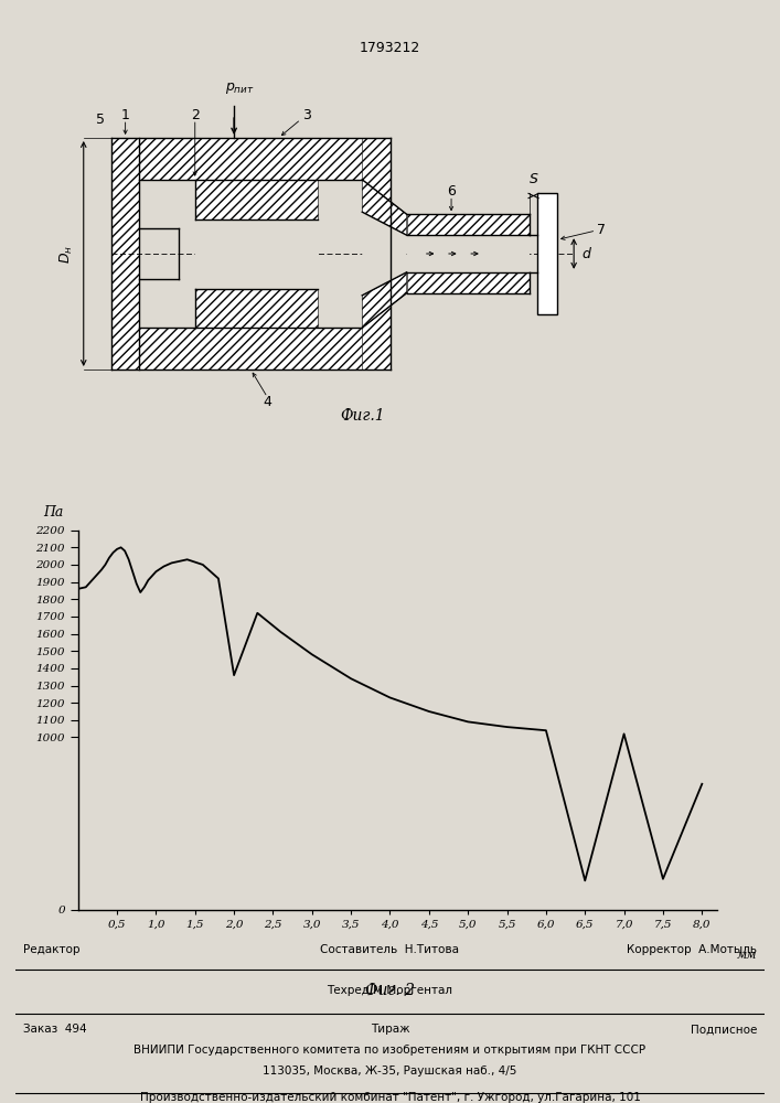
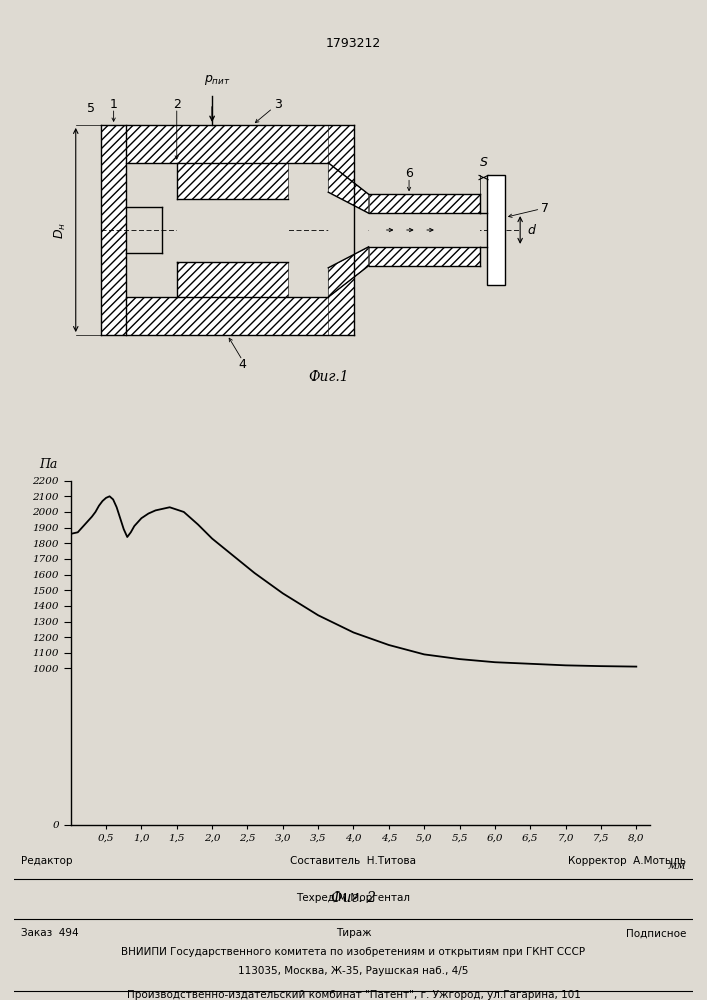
2,0: 1360 -> 1830
6,5: 170 -> 1030
7,5: 180 -> 1020
8,0: 730 -> 1010
